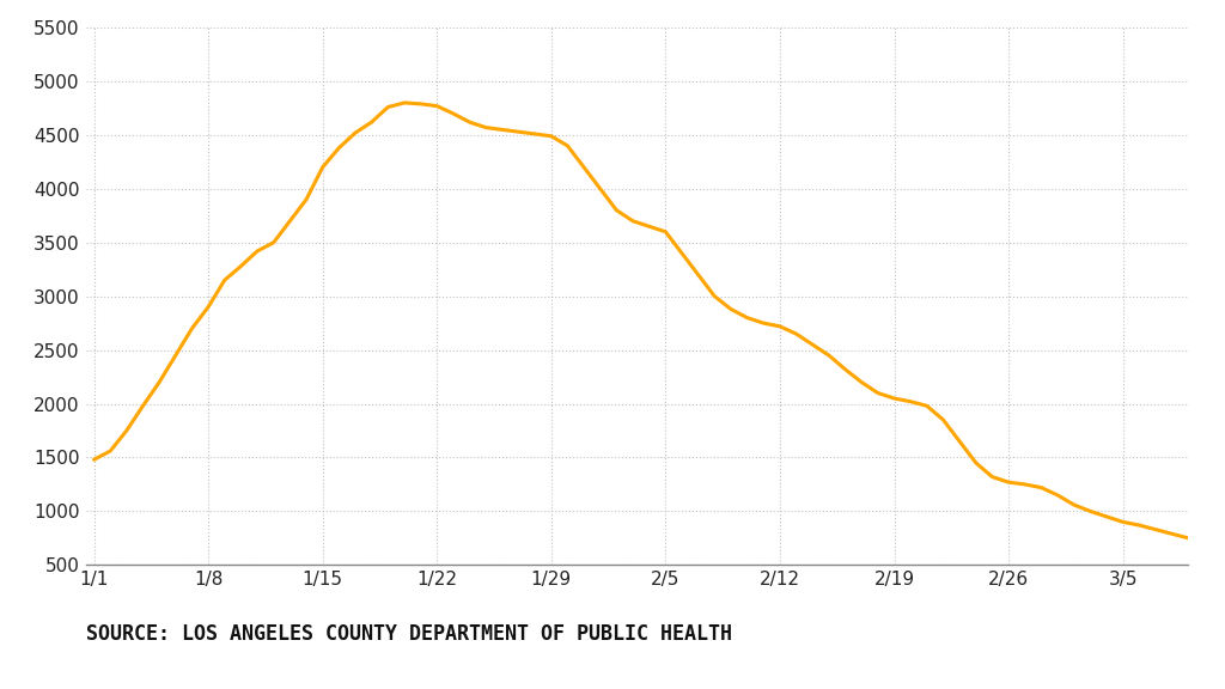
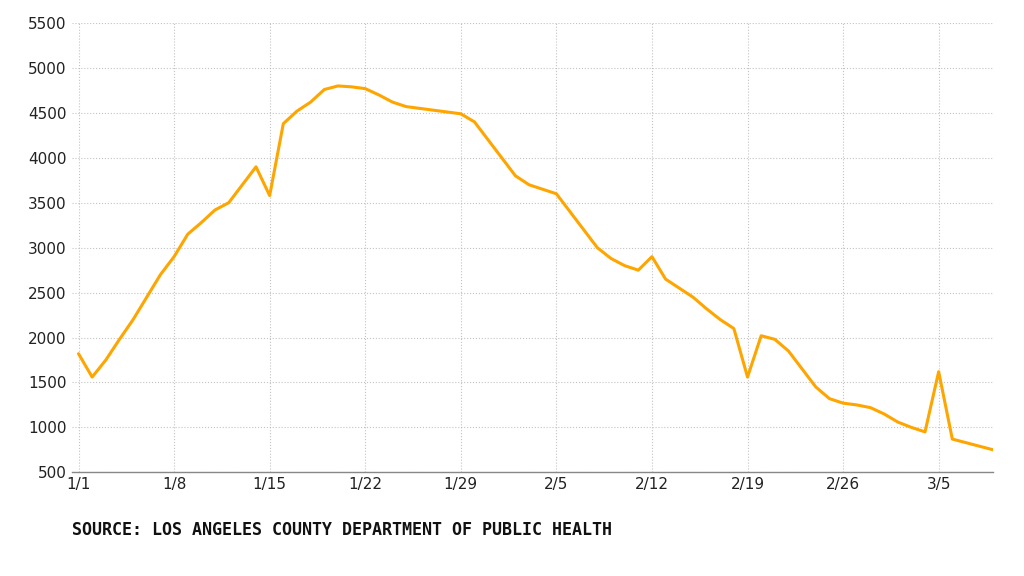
1/1: 1480 -> 1820
1/15: 4200 -> 3580
2/12: 2720 -> 2900
2/19: 2050 -> 1560
3/5: 900 -> 1620
